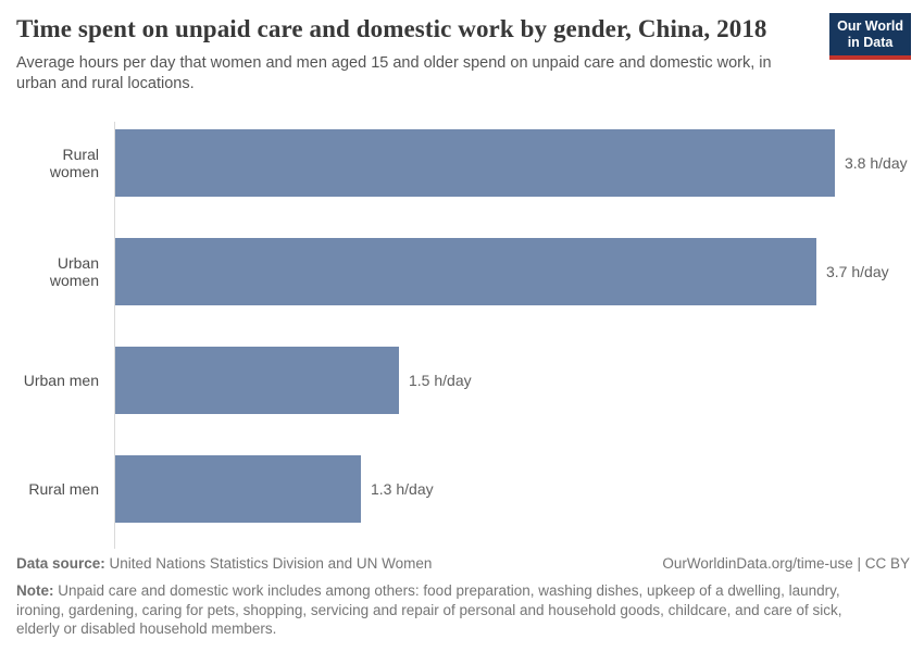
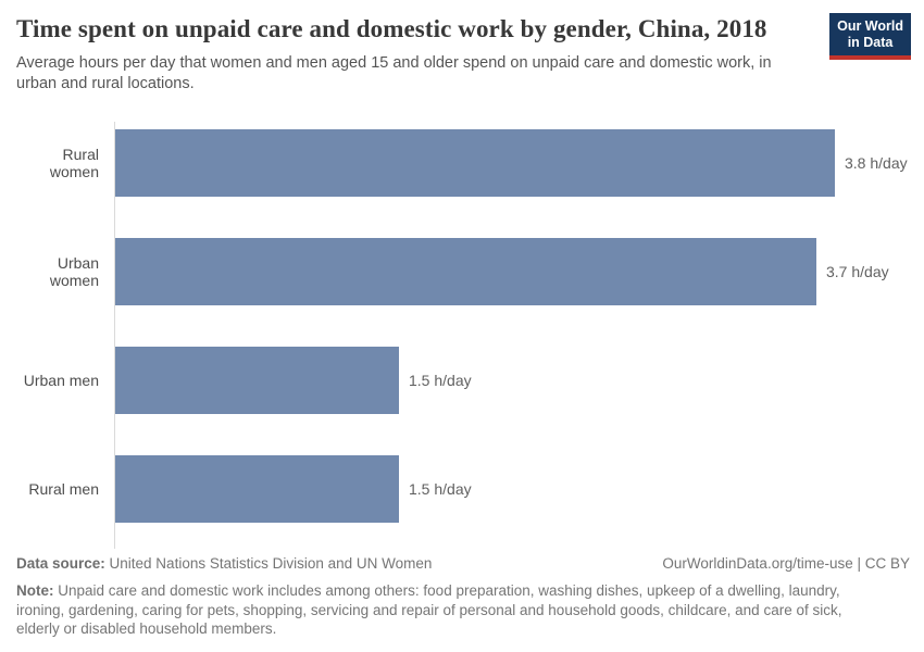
Rural men: 1.3 -> 1.5
